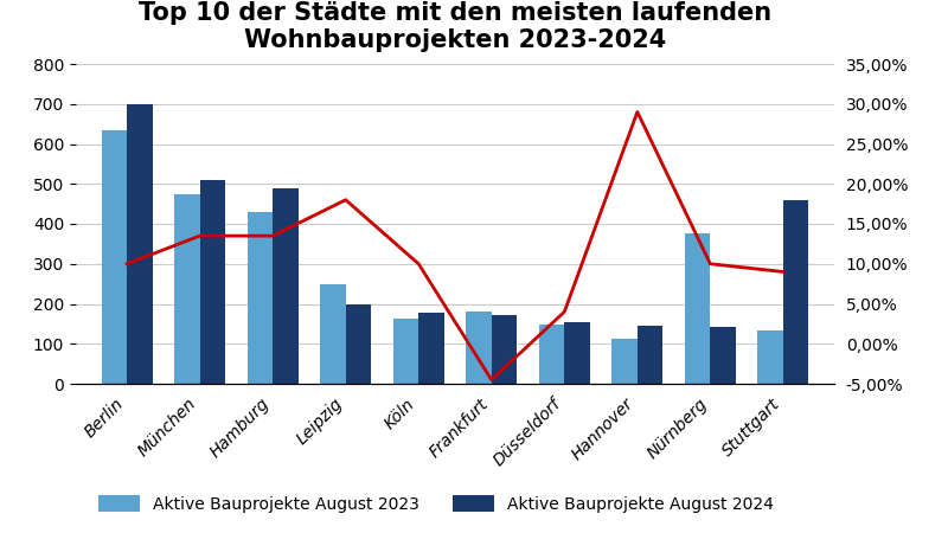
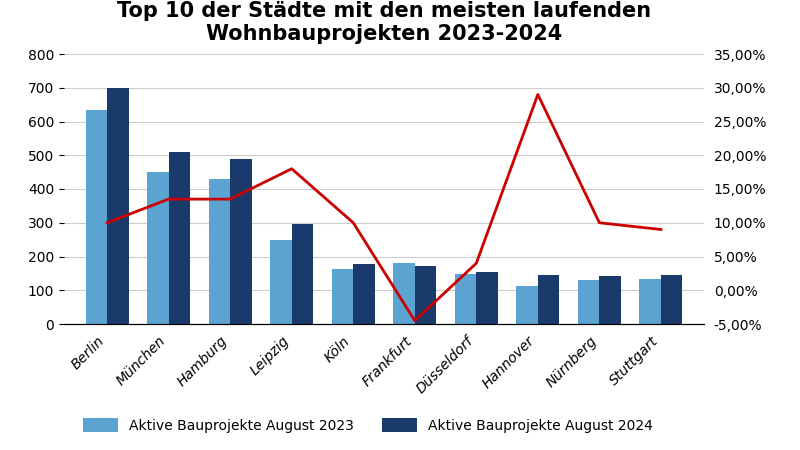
Aktive Bauprojekte August 2023/München: 475 -> 450
Aktive Bauprojekte August 2024/Leipzig: 200 -> 295
Aktive Bauprojekte August 2023/Nürnberg: 375 -> 130
Aktive Bauprojekte August 2024/Stuttgart: 460 -> 145
